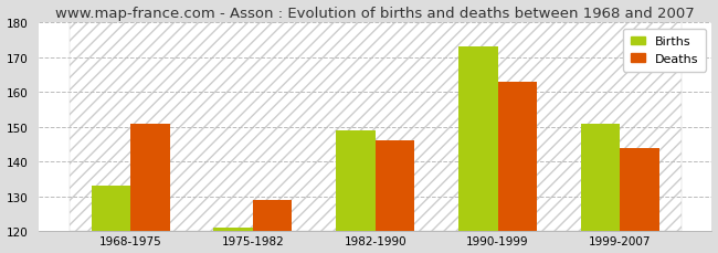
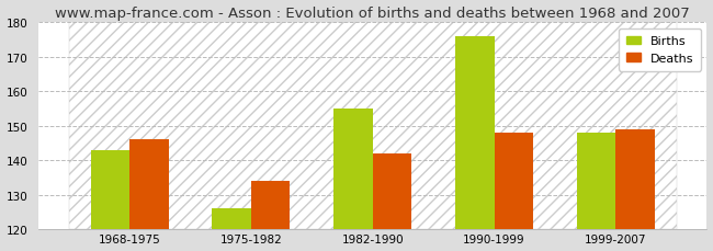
Births/1968-1975: 133 -> 143
Deaths/1968-1975: 151 -> 146
Births/1975-1982: 121 -> 126
Deaths/1975-1982: 129 -> 134
Births/1982-1990: 149 -> 155
Deaths/1982-1990: 146 -> 142
Births/1990-1999: 173 -> 176
Deaths/1990-1999: 163 -> 148
Births/1999-2007: 151 -> 148
Deaths/1999-2007: 144 -> 149
